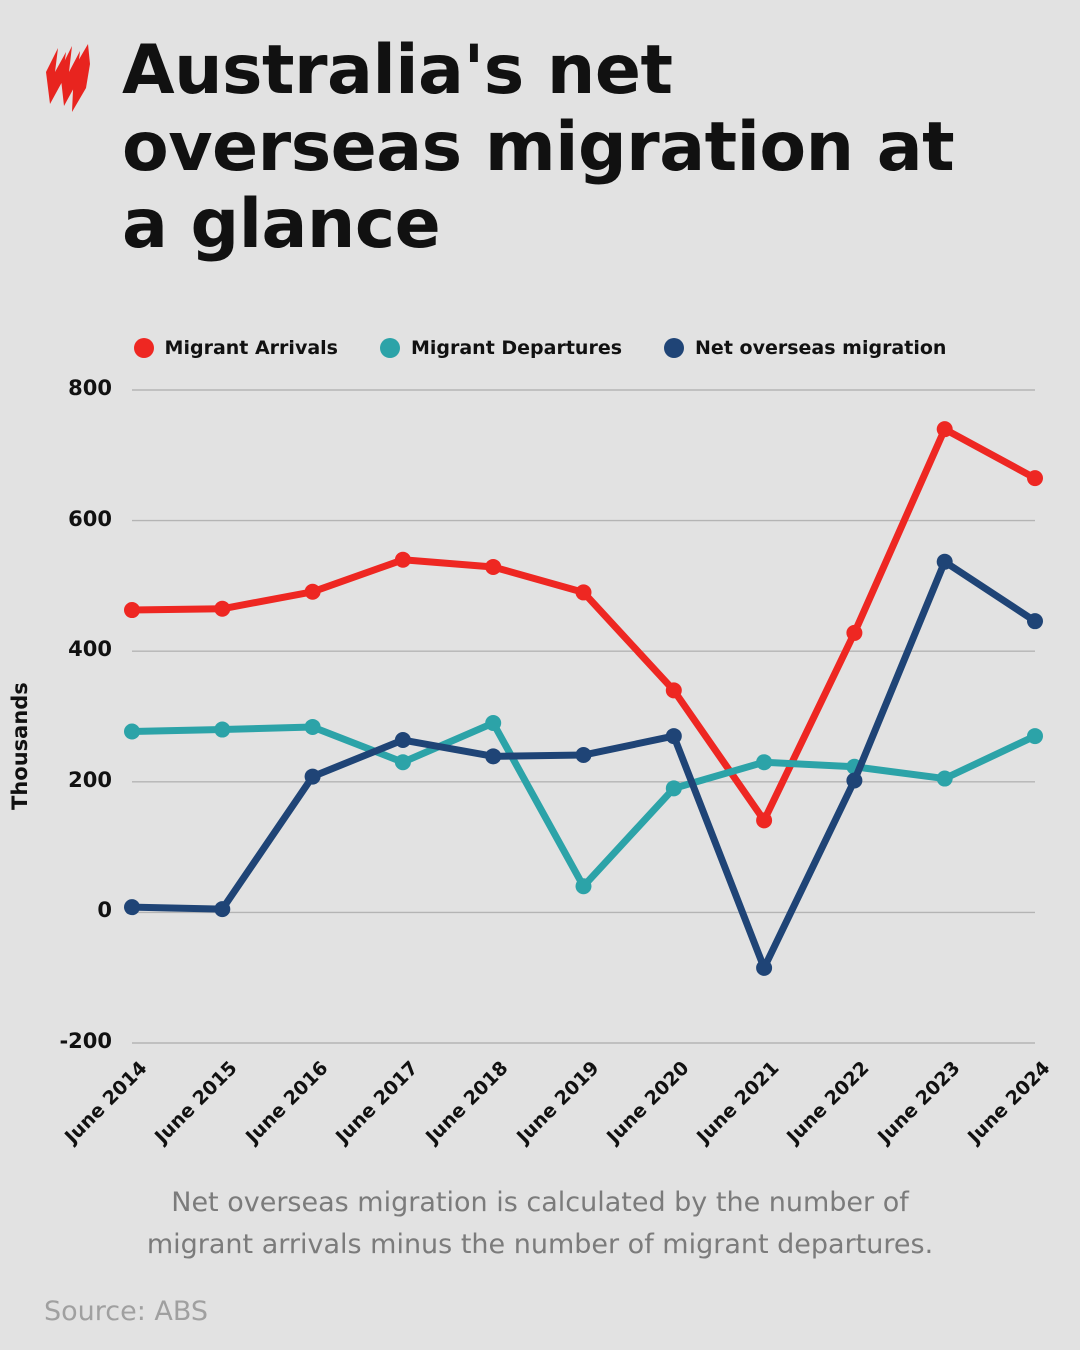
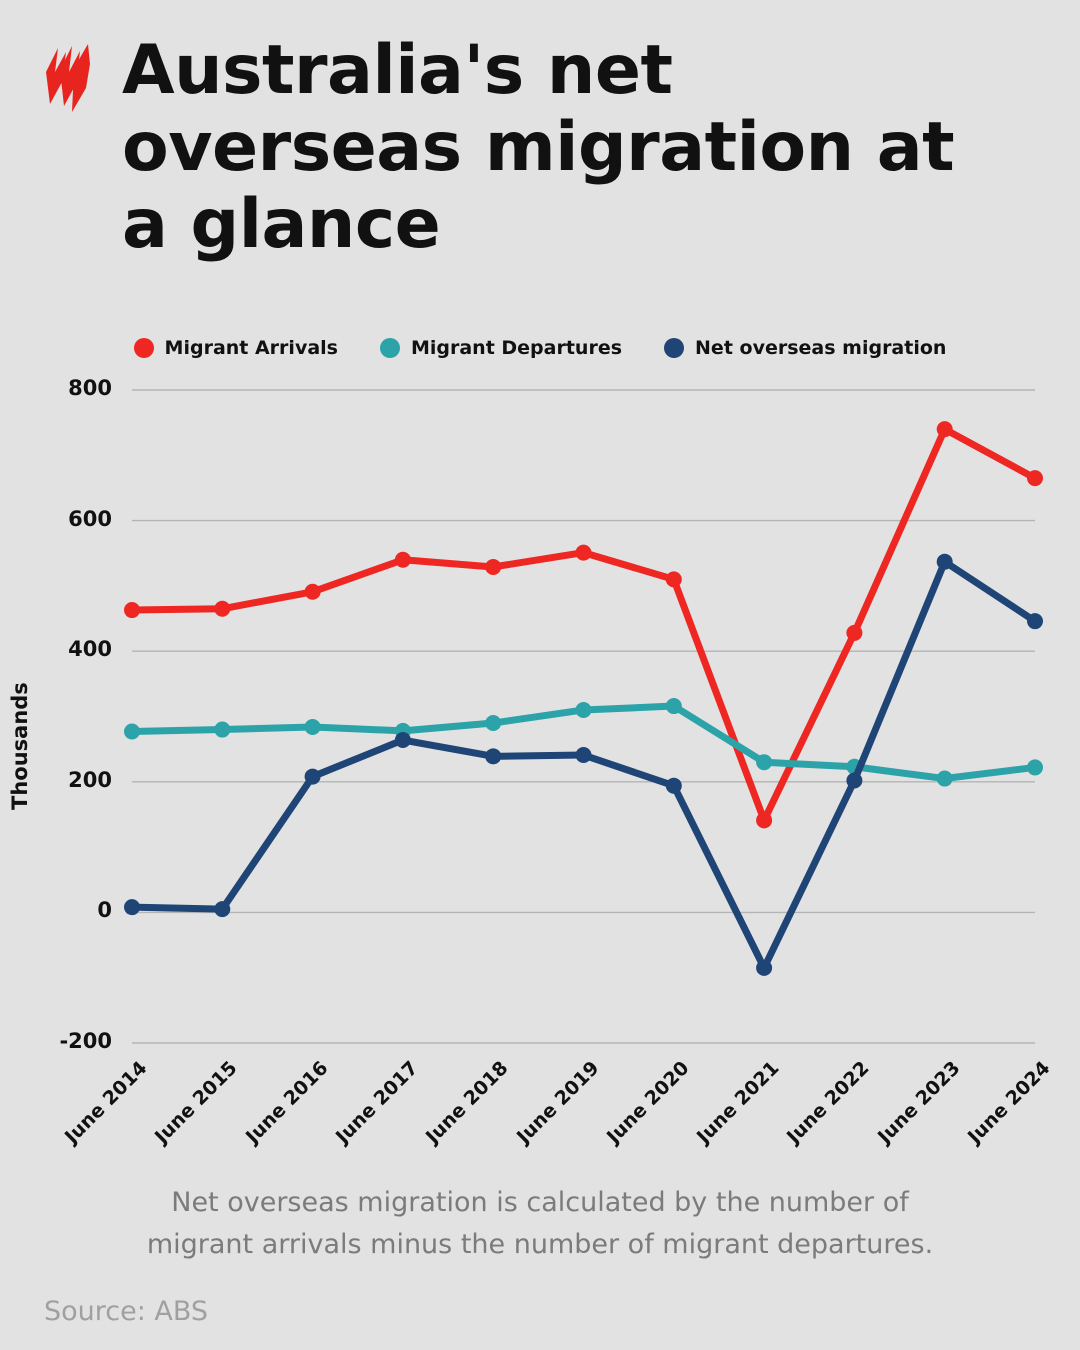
Migrant Departures/June 2017: 230 -> 280
Migrant Arrivals/June 2019: 490 -> 550
Migrant Departures/June 2019: 40 -> 310
Migrant Arrivals/June 2020: 340 -> 510
Migrant Departures/June 2020: 190 -> 320
Net overseas migration/June 2020: 270 -> 190
Migrant Departures/June 2024: 270 -> 220
